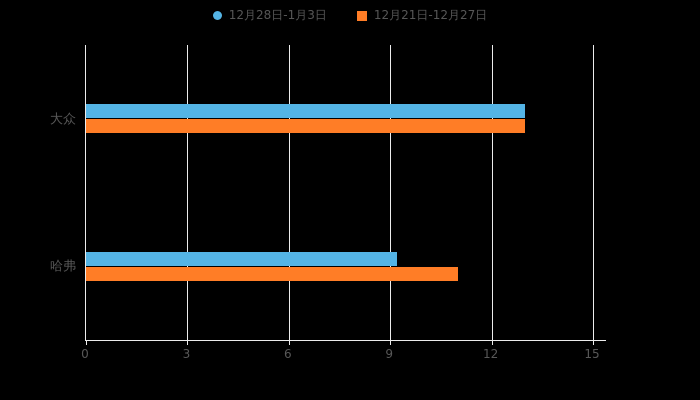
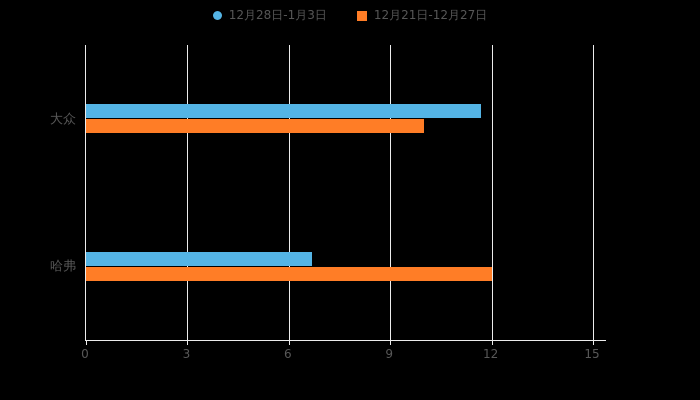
12月28日-1月3日/大众: 13.0 -> 11.7
12月21日-12月27日/大众: 13 -> 10
12月28日-1月3日/哈弗: 9.2 -> 6.7
12月21日-12月27日/哈弗: 11 -> 12
